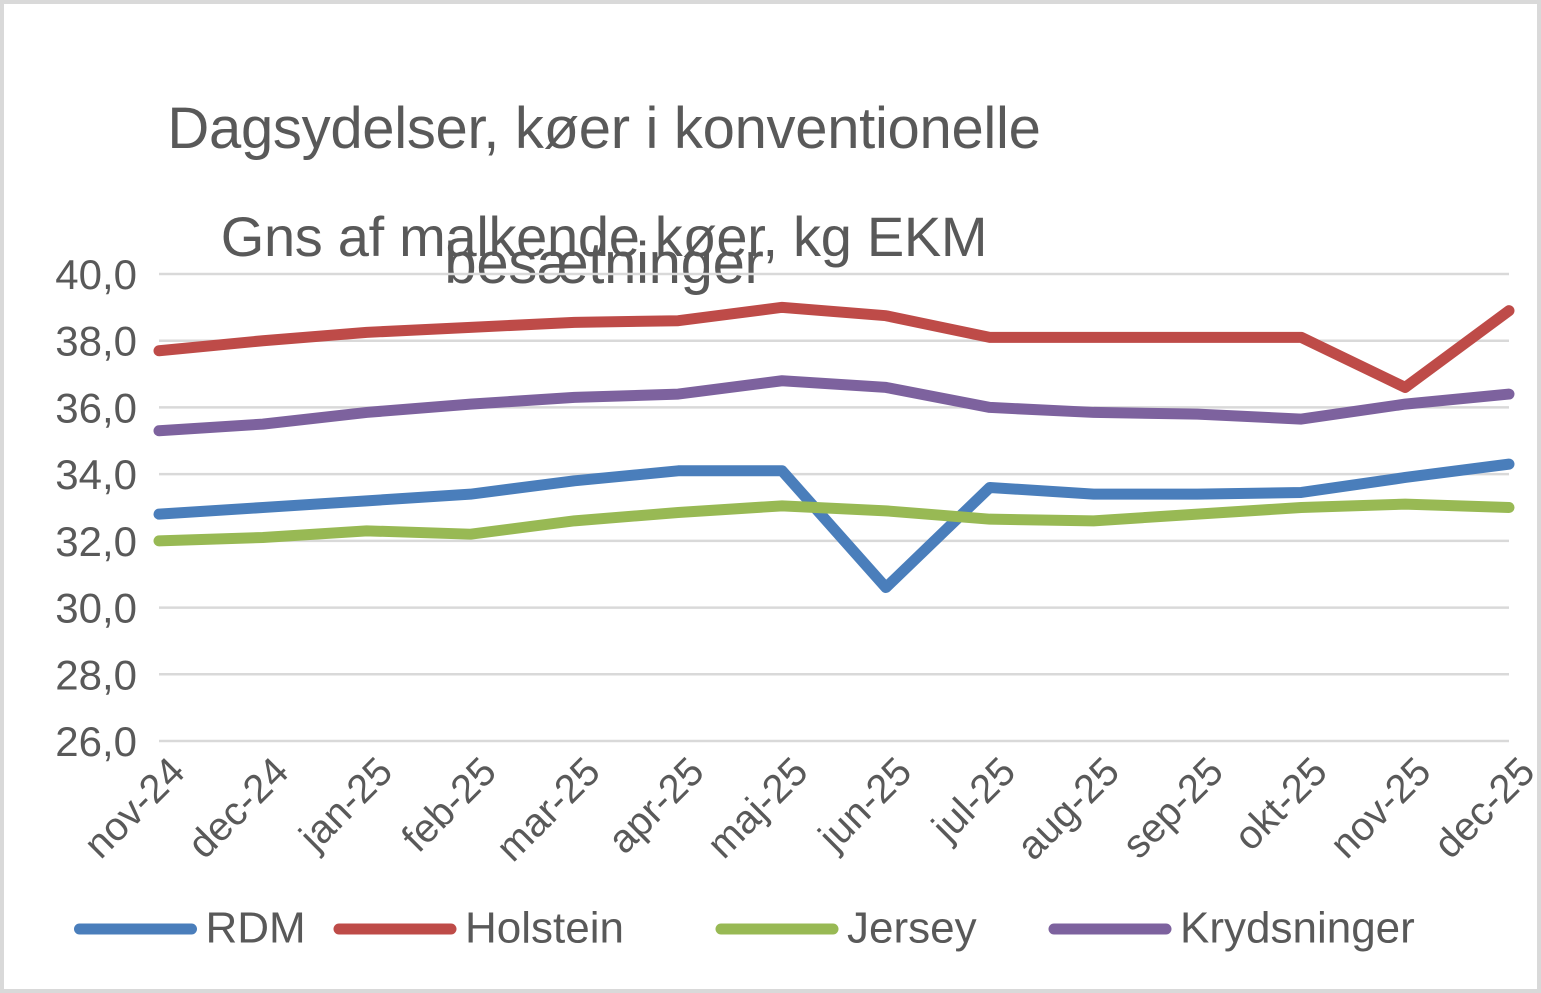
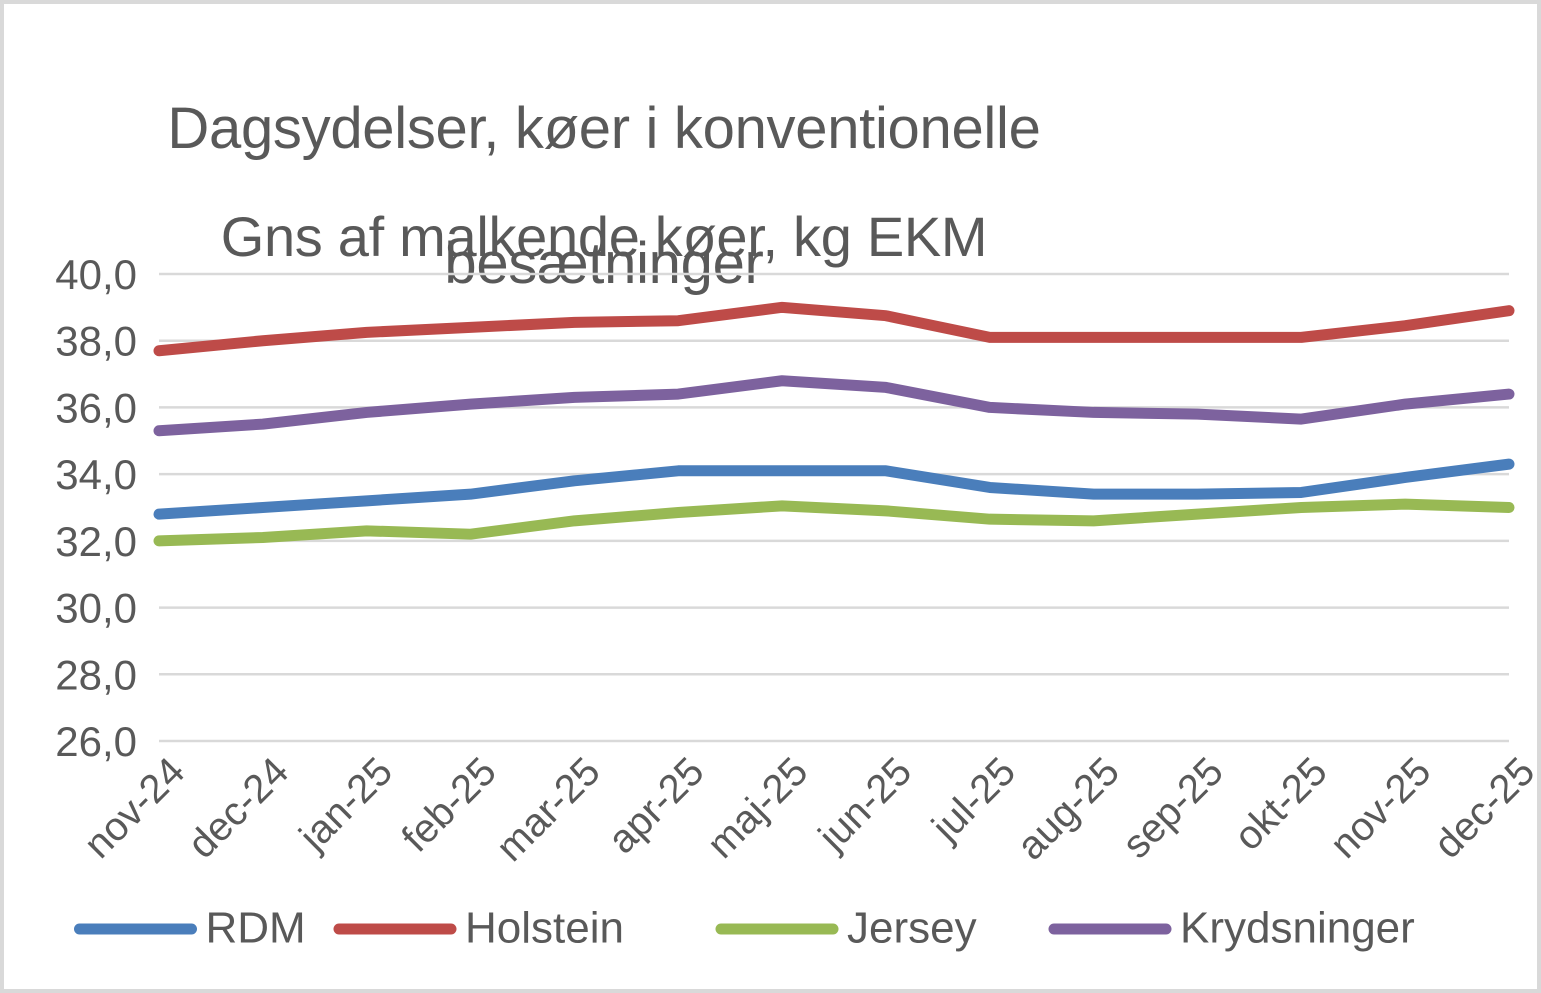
RDM/jun-25: 30,6 -> 34,1
Holstein/nov-25: 36,6 -> 38,5
